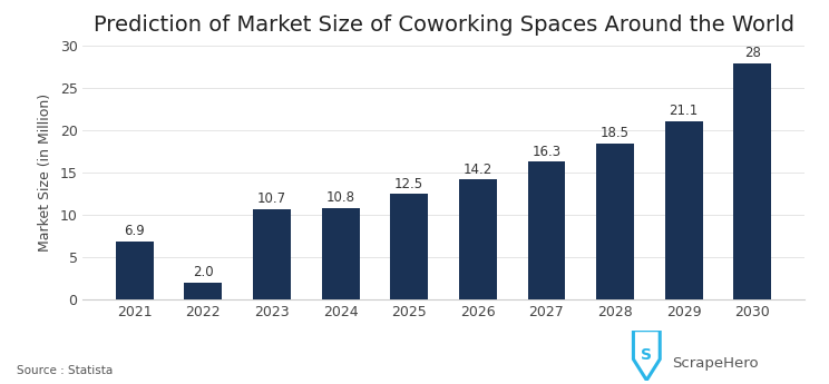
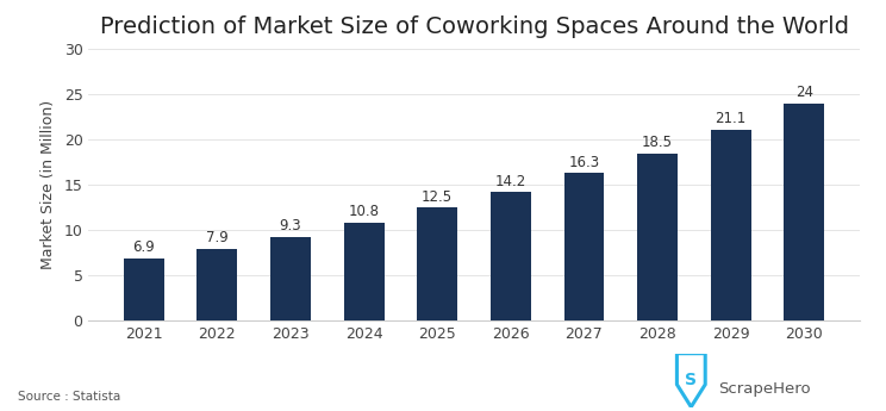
2022: 2.0 -> 7.9
2023: 10.7 -> 9.3
2030: 28 -> 24
